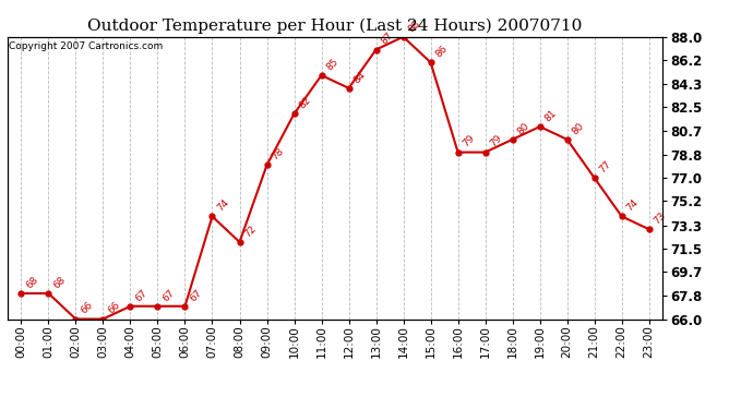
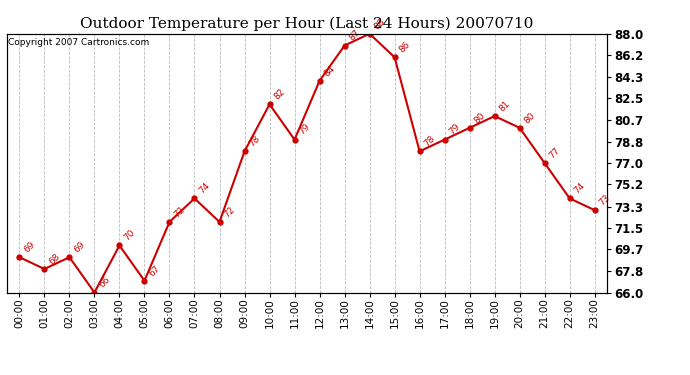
00:00: 68 -> 69
02:00: 66 -> 69
04:00: 67 -> 70
06:00: 67 -> 72
11:00: 85 -> 79
16:00: 79 -> 78
